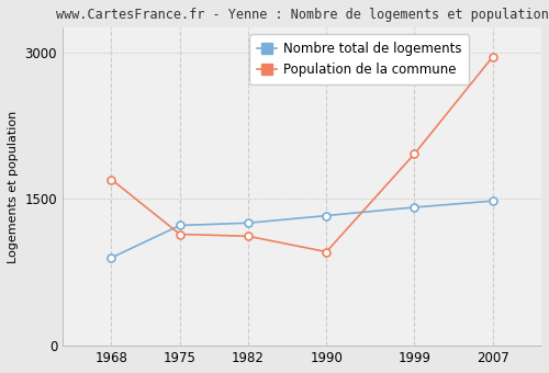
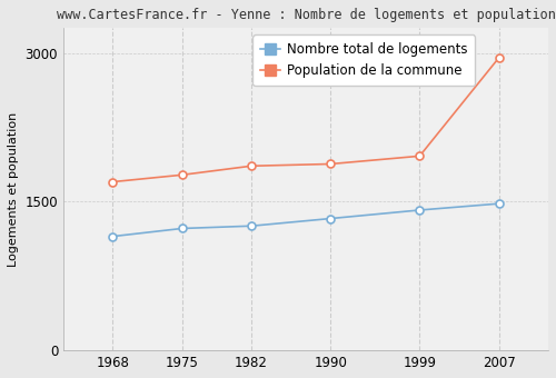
Nombre total de logements/1968: 900 -> 1150
Population de la commune/1975: 1140 -> 1770
Population de la commune/1982: 1120 -> 1860
Population de la commune/1990: 960 -> 1880
